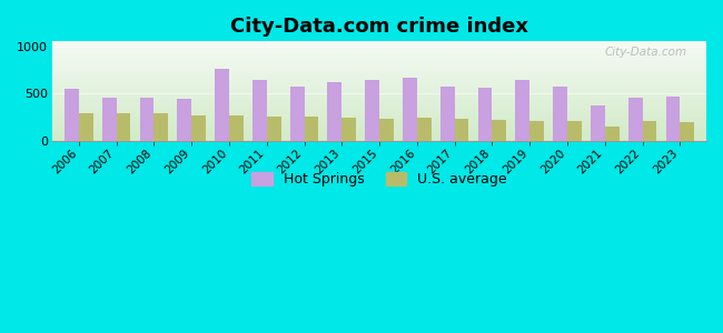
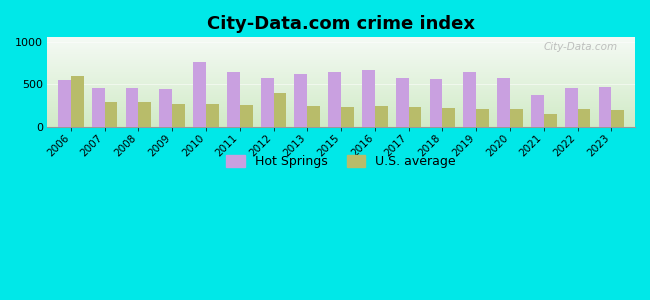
U.S. average/2006: 300 -> 600
U.S. average/2012: 260 -> 400
